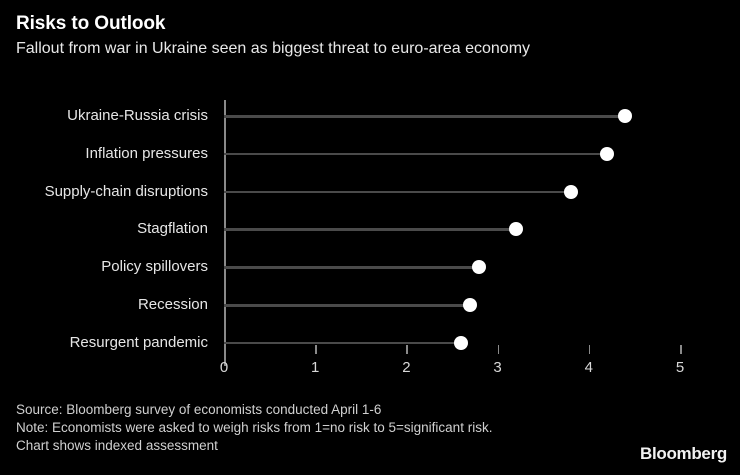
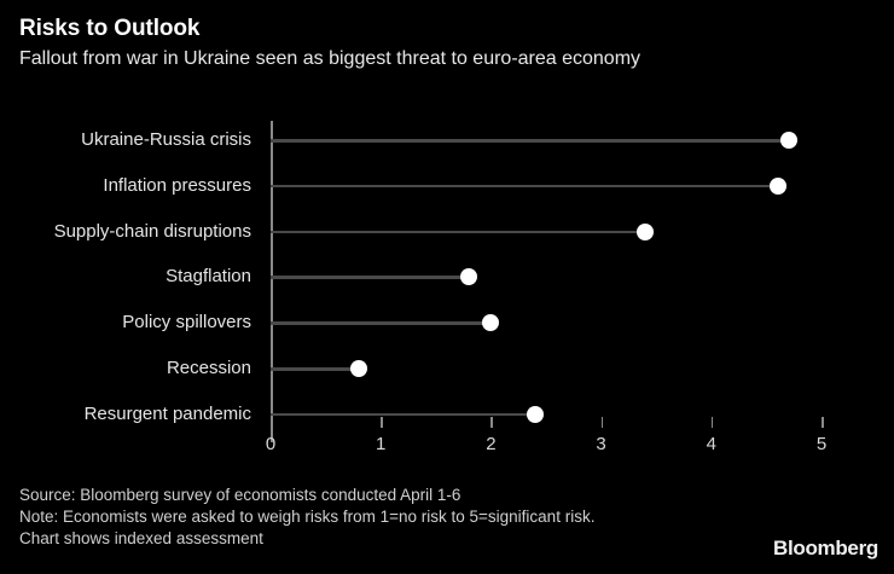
Ukraine-Russia crisis: 4.4 -> 4.7
Inflation pressures: 4.2 -> 4.6
Supply-chain disruptions: 3.8 -> 3.4
Stagflation: 3.2 -> 1.8
Policy spillovers: 2.8 -> 2.0
Recession: 2.7 -> 0.8
Resurgent pandemic: 2.6 -> 2.4
